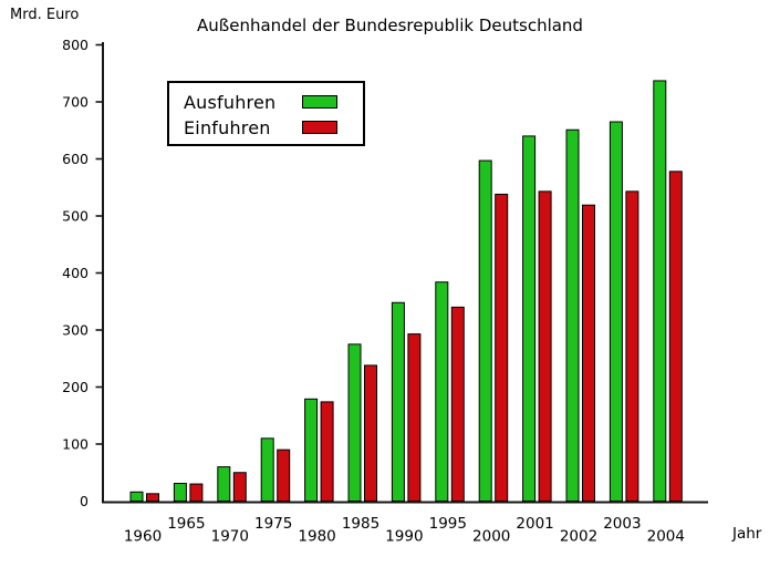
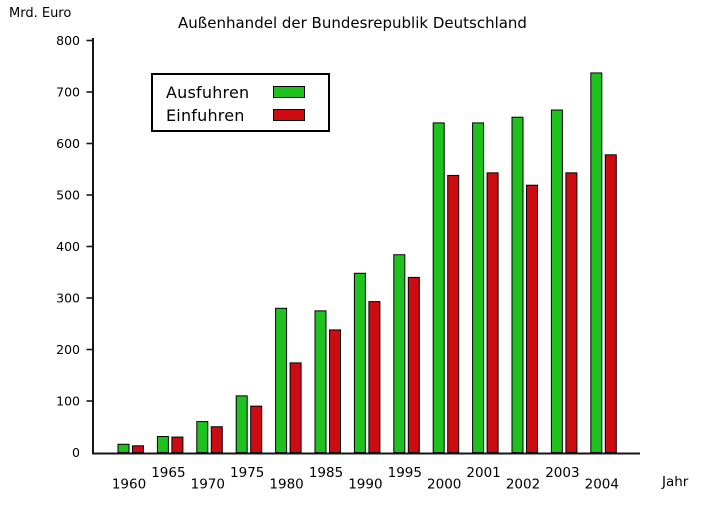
Ausfuhren/1980: 180 -> 280
Ausfuhren/2000: 600 -> 640
